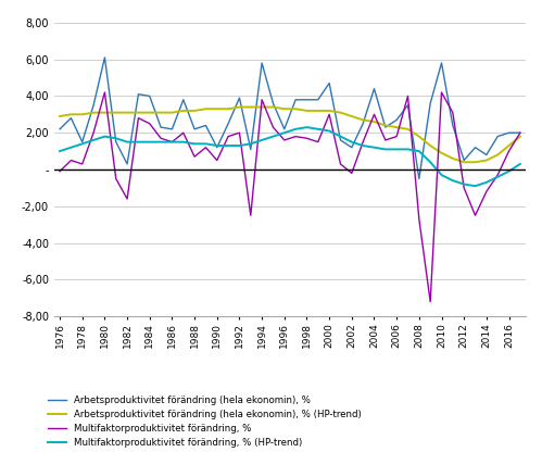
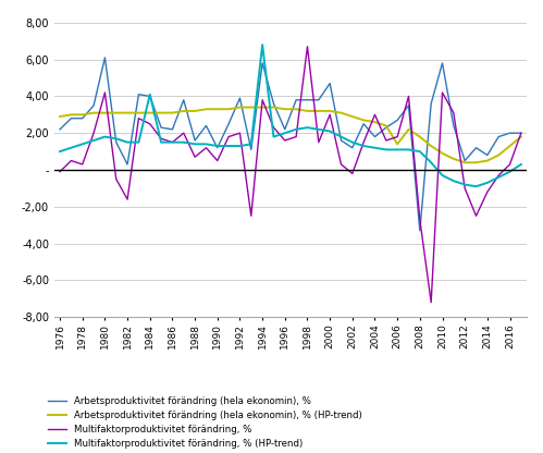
Arbetsproduktivitet förändring (hela ekonomin), %/1978: 1,5 -> 2,8
Multifaktorproduktivitet förändring, % (HP-trend)/1984: 1,5 -> 4,1
Arbetsproduktivitet förändring (hela ekonomin), %/1988: 2,2 -> 1,6
Multifaktorproduktivitet förändring, % (HP-trend)/1994: 1,6 -> 6,8
Multifaktorproduktivitet förändring, %/1998: 1,7 -> 6,7
Arbetsproduktivitet förändring (hela ekonomin), %/2004: 4,4 -> 1,8
Arbetsproduktivitet förändring (hela ekonomin), % (HP-trend)/2006: 2,3 -> 1,4
Arbetsproduktivitet förändring (hela ekonomin), %/2008: -0,5 -> -3,3
Multifaktorproduktivitet förändring, %/2016: 1,0 -> 0,3
